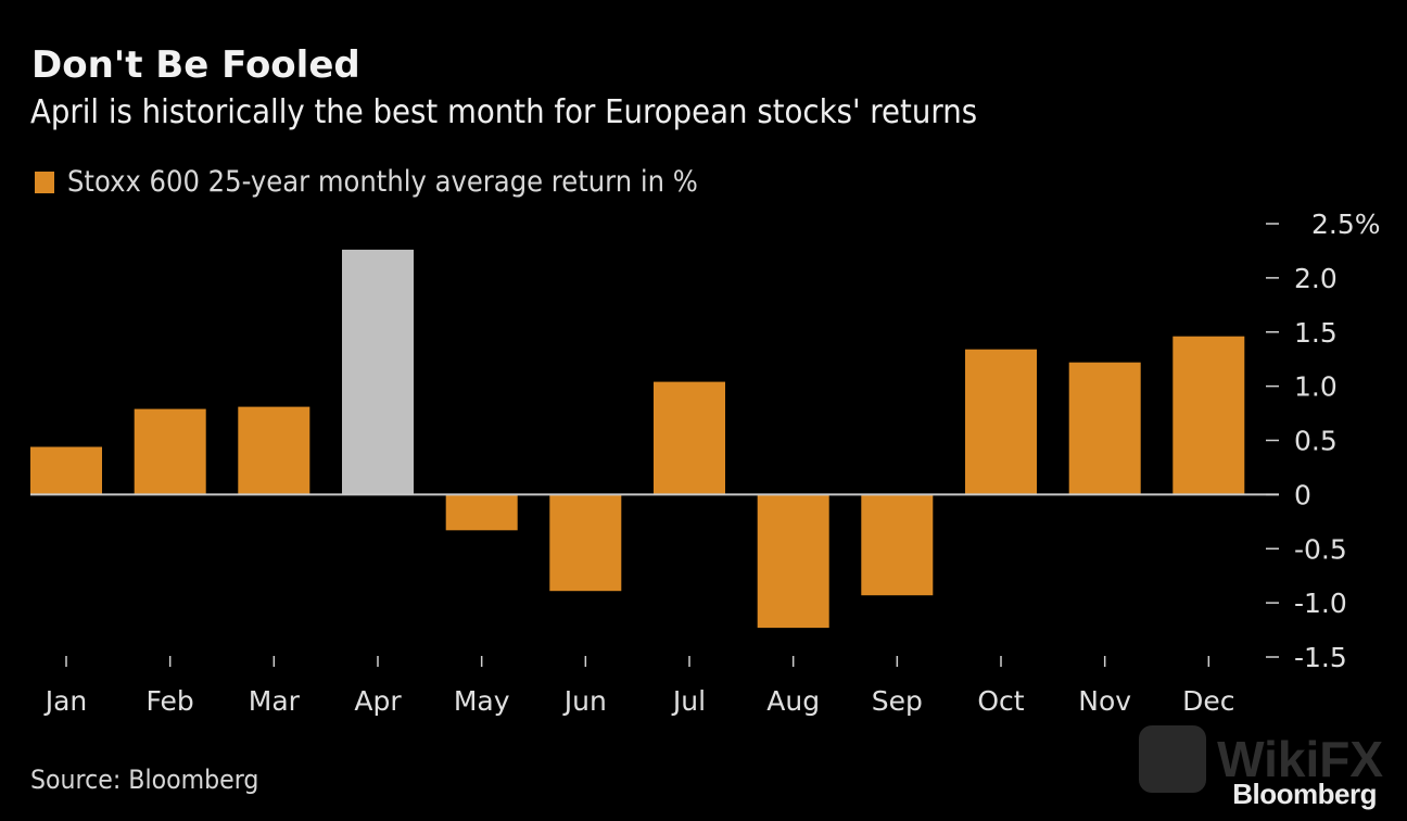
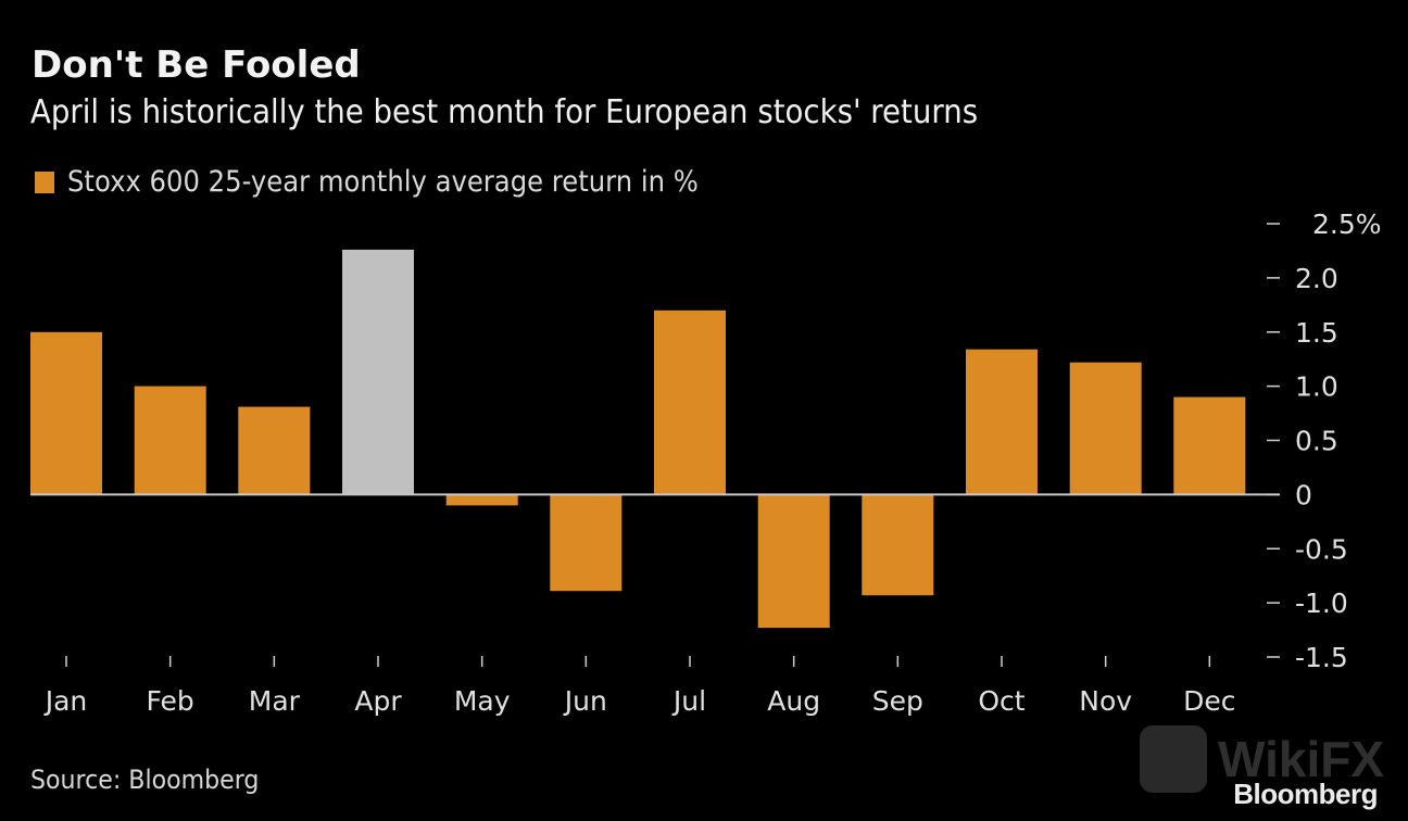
Jan: 0.4 -> 1.5
Feb: 0.8 -> 1.0
May: -0.3 -> -0.1
Jul: 1.0 -> 1.7
Dec: 1.5 -> 0.9
